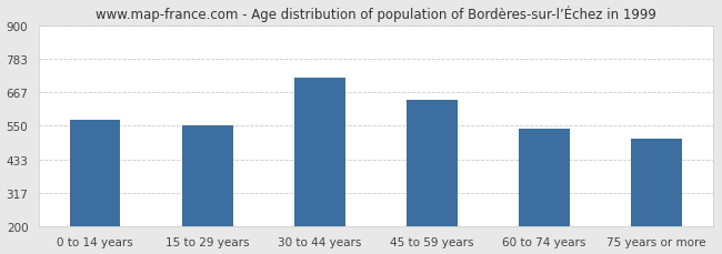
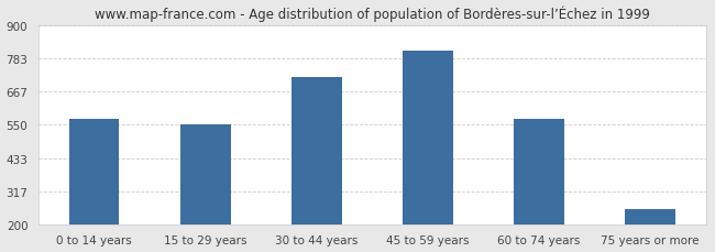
45 to 59 years: 640 -> 810
60 to 74 years: 540 -> 570
75 years or more: 505 -> 253
